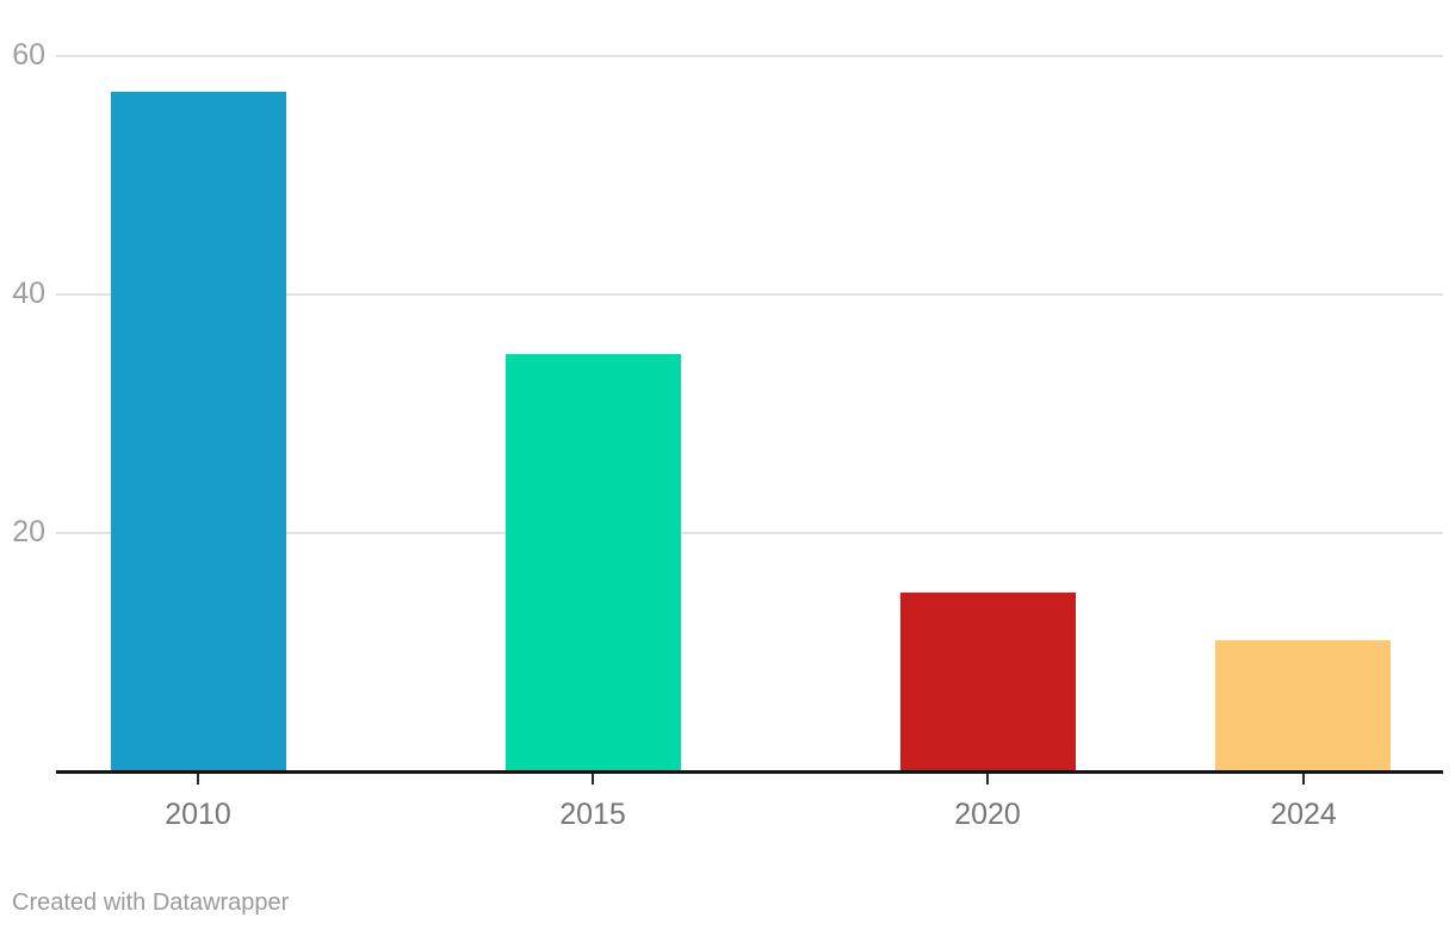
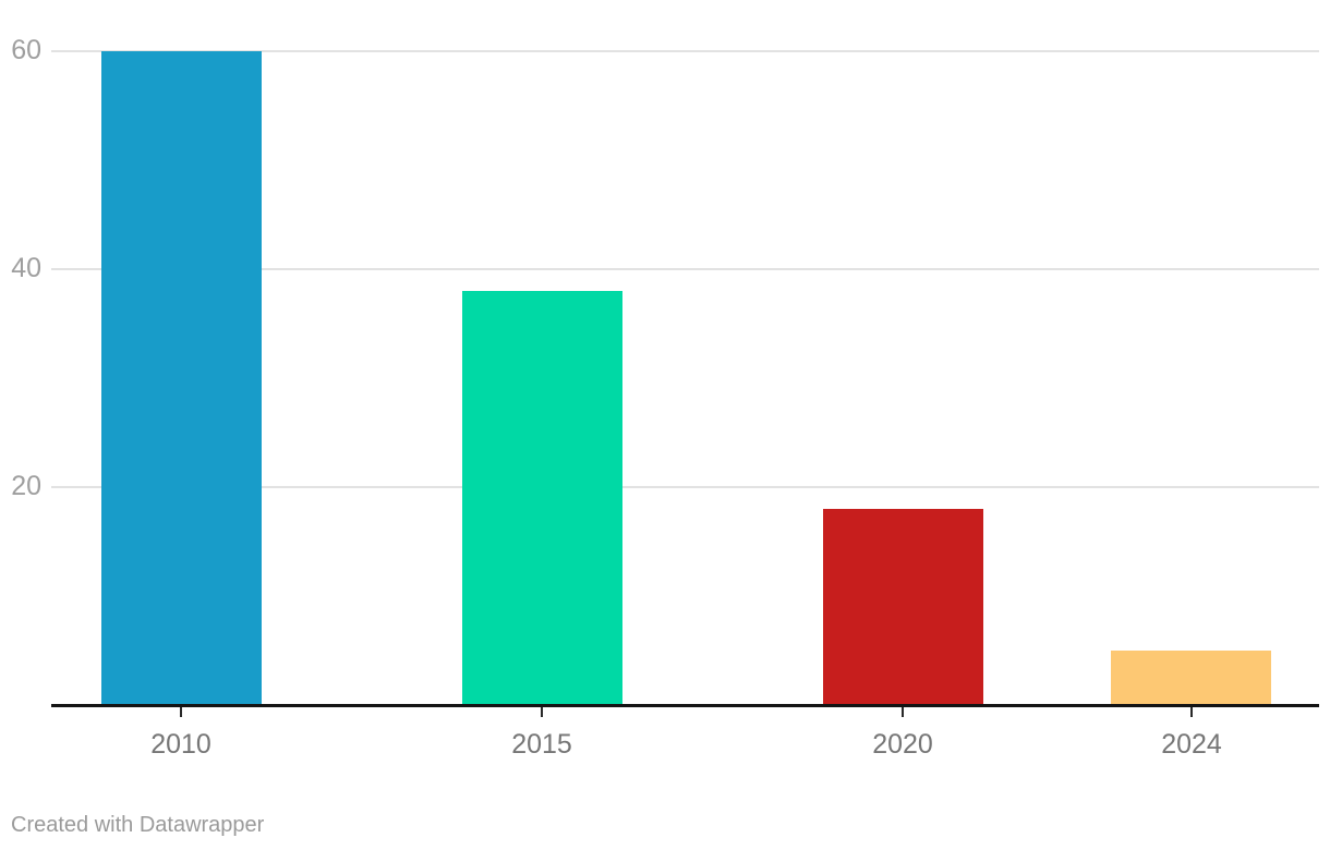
2010: 57 -> 60
2015: 35 -> 38
2020: 15 -> 18
2024: 11 -> 5
